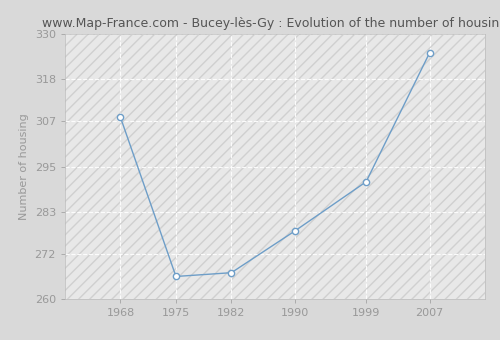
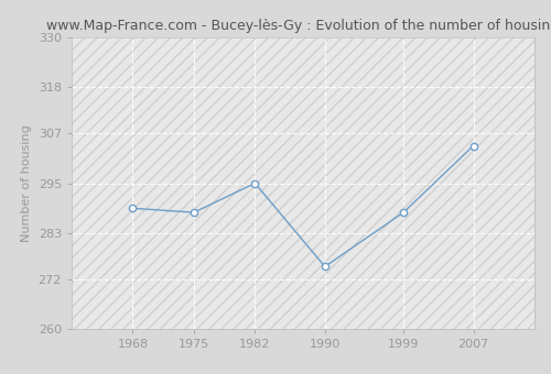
1968: 308 -> 289
1975: 266 -> 288
1982: 267 -> 295
1990: 278 -> 275
1999: 291 -> 288
2007: 325 -> 304
